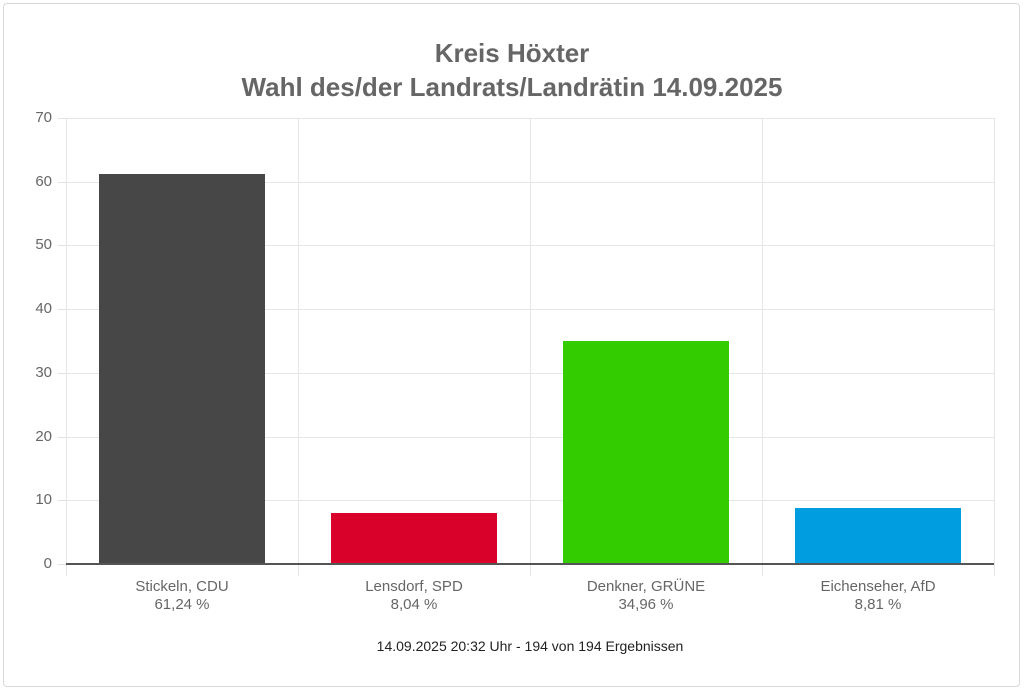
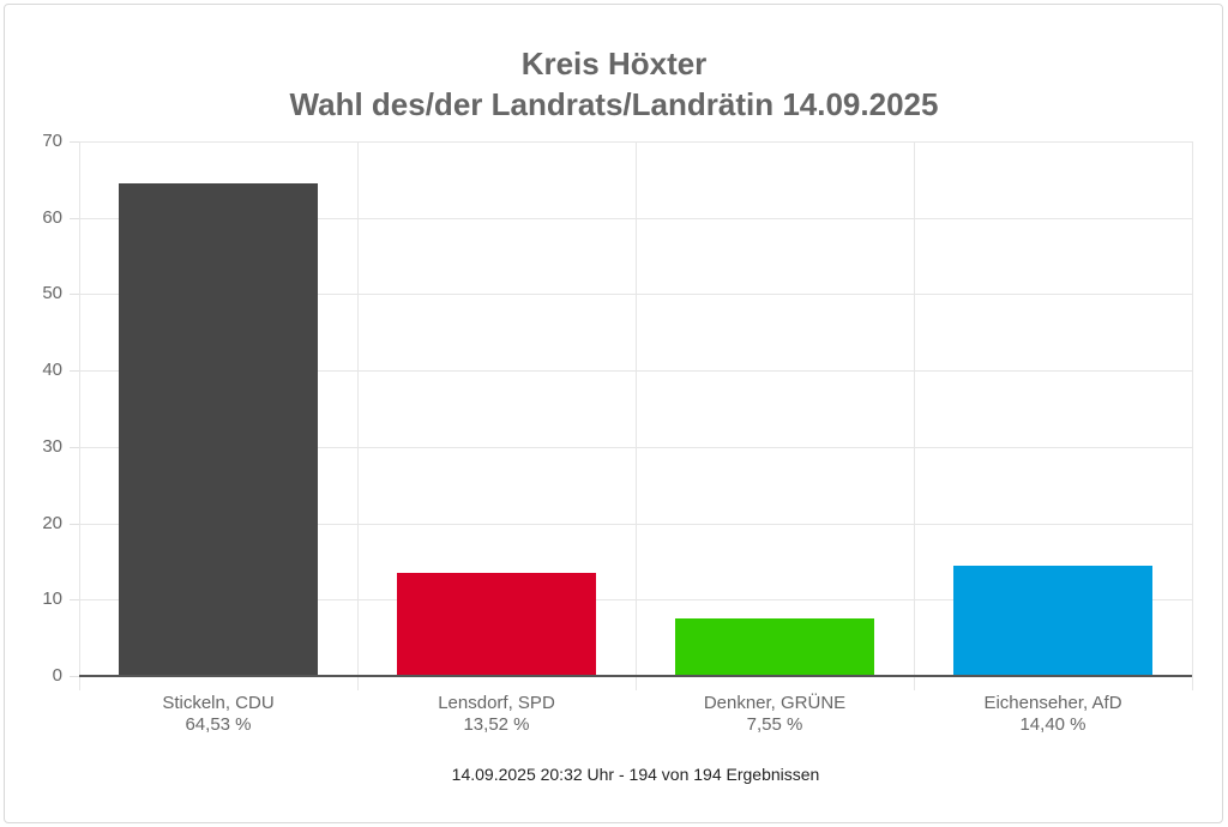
Stickeln, CDU: 61,24 -> 64,53
Lensdorf, SPD: 8,04 -> 13,52
Denkner, GRÜNE: 34,96 -> 7,55
Eichenseher, AfD: 8,81 -> 14,40
